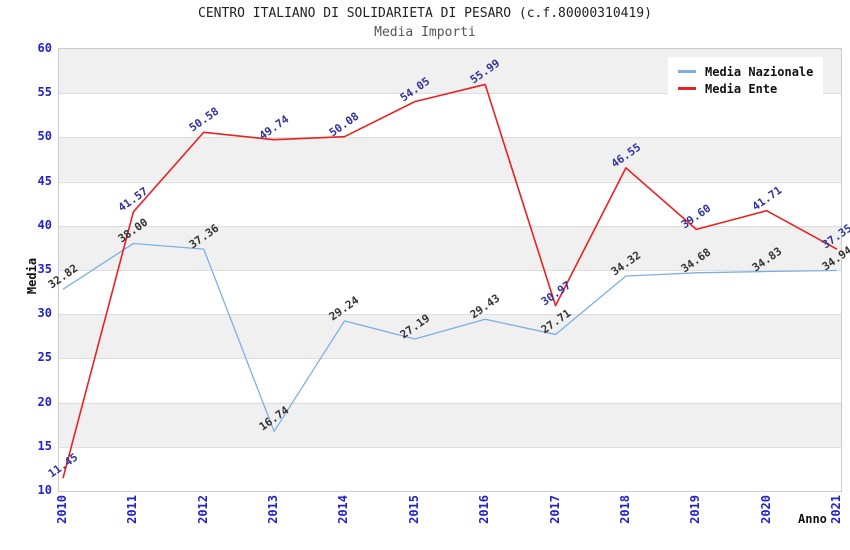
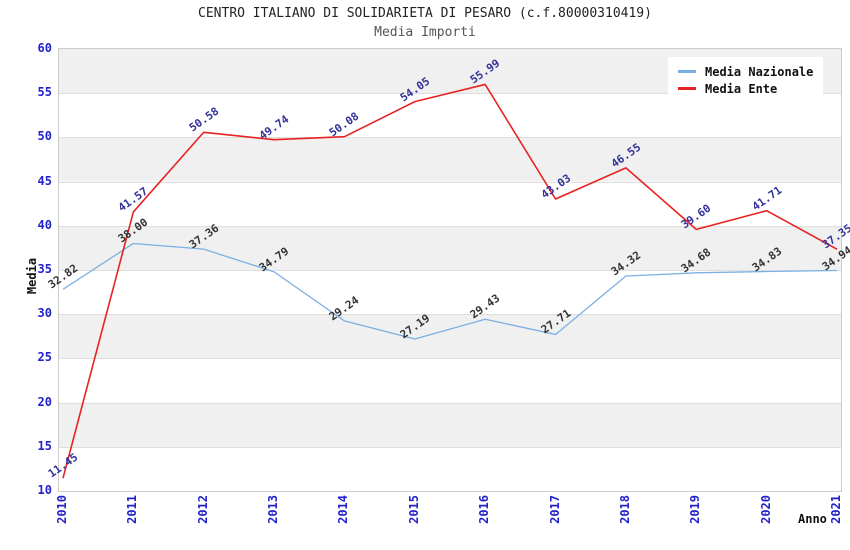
Media Nazionale/2013: 16.74 -> 34.79
Media Ente/2017: 30.97 -> 43.03
